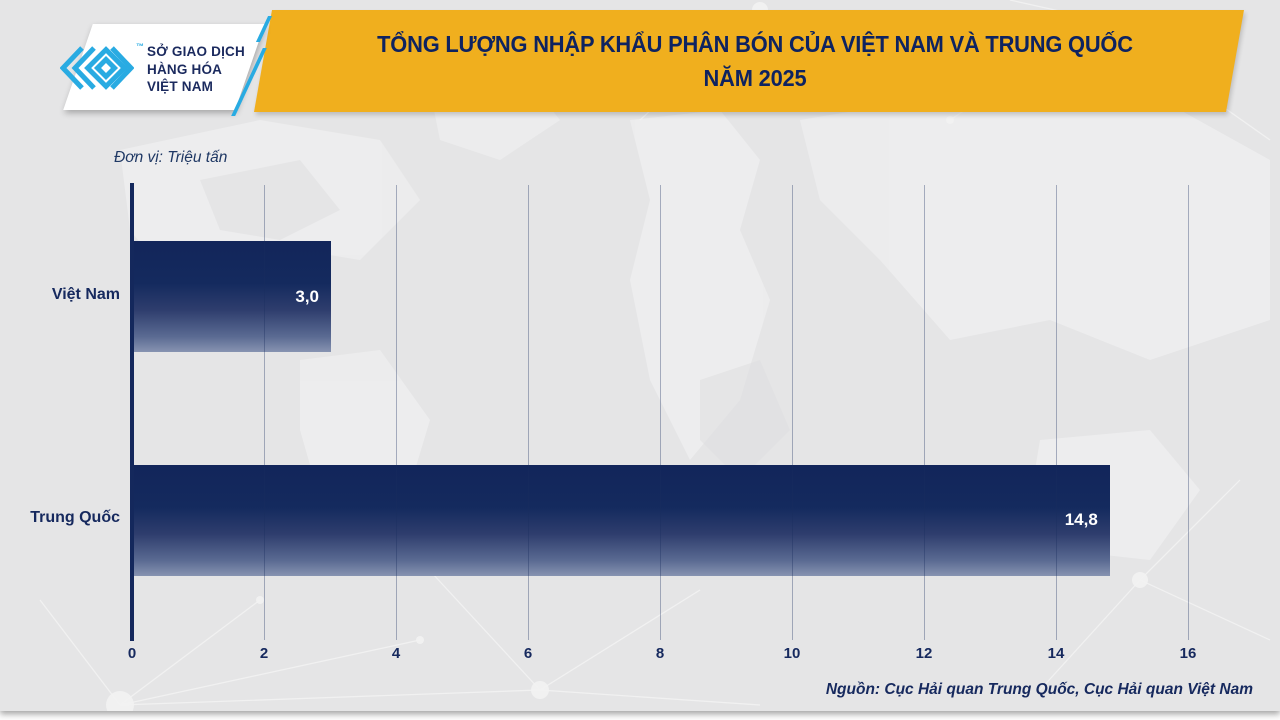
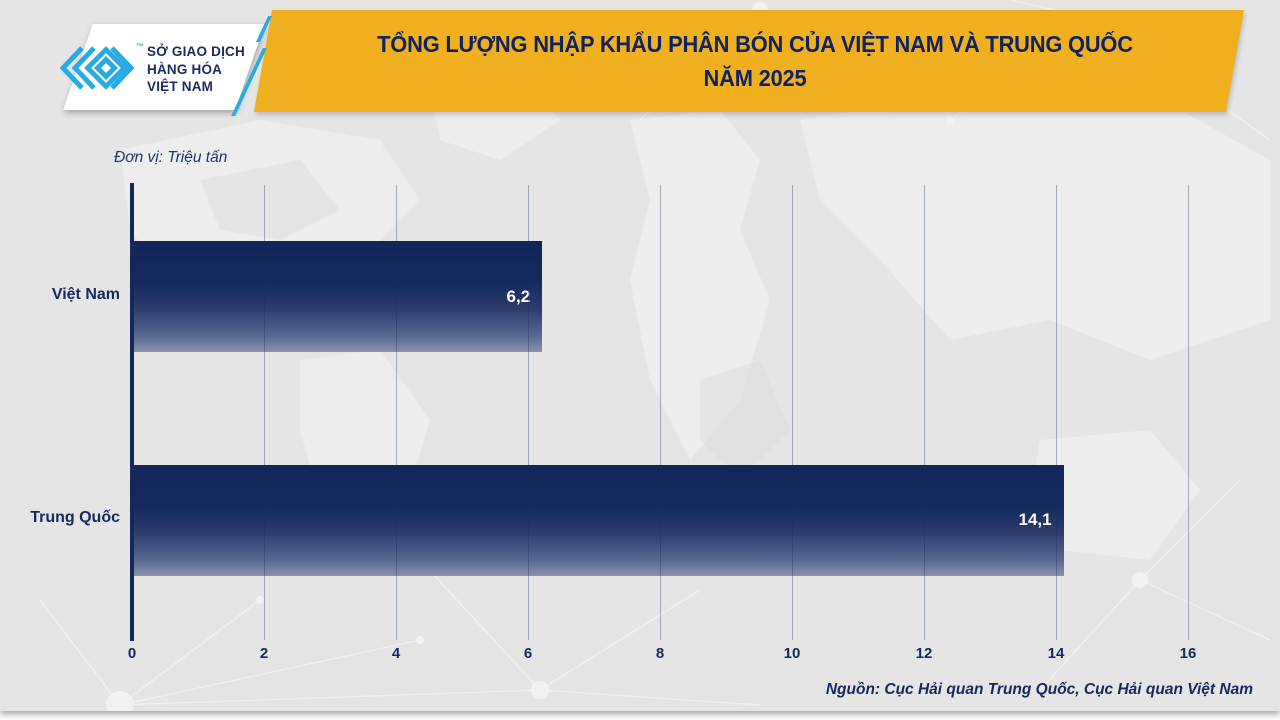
Việt Nam: 3,0 -> 6,2
Trung Quốc: 14,8 -> 14,1
